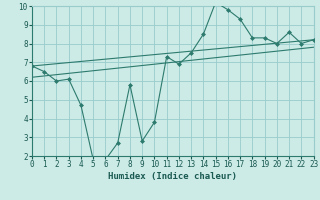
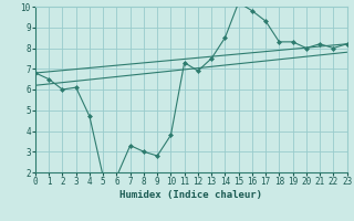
7: 2.7 -> 3.3
8: 5.8 -> 3.0
21: 8.6 -> 8.2
